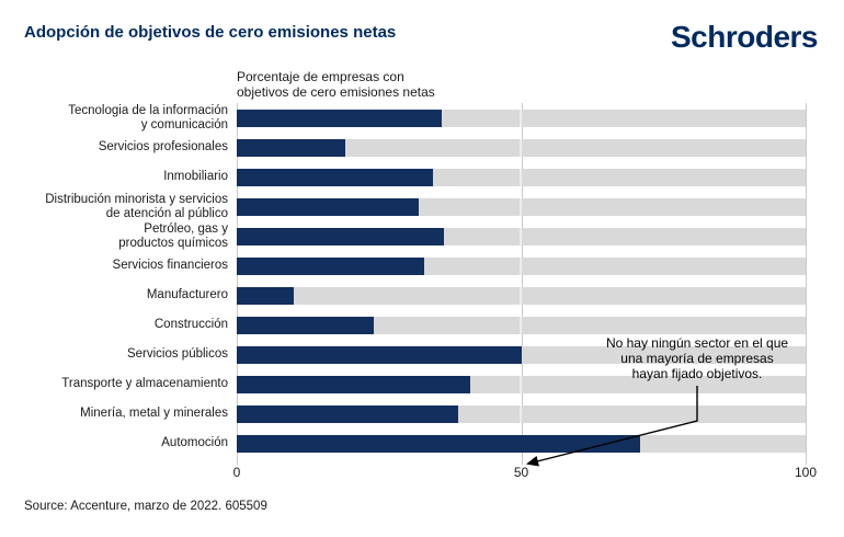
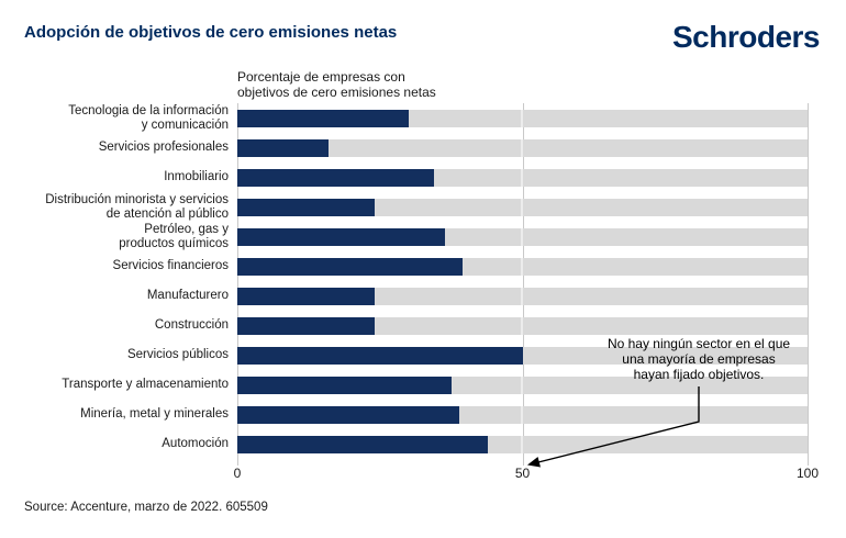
Tecnologia de la información y comunicación: 36 -> 30
Servicios profesionales: 19 -> 16
Distribución minorista y servicios de atención al público: 32 -> 24
Servicios financieros: 33 -> 40
Manufacturero: 10 -> 24
Transporte y almacenamiento: 41 -> 38
Automoción: 71 -> 44
